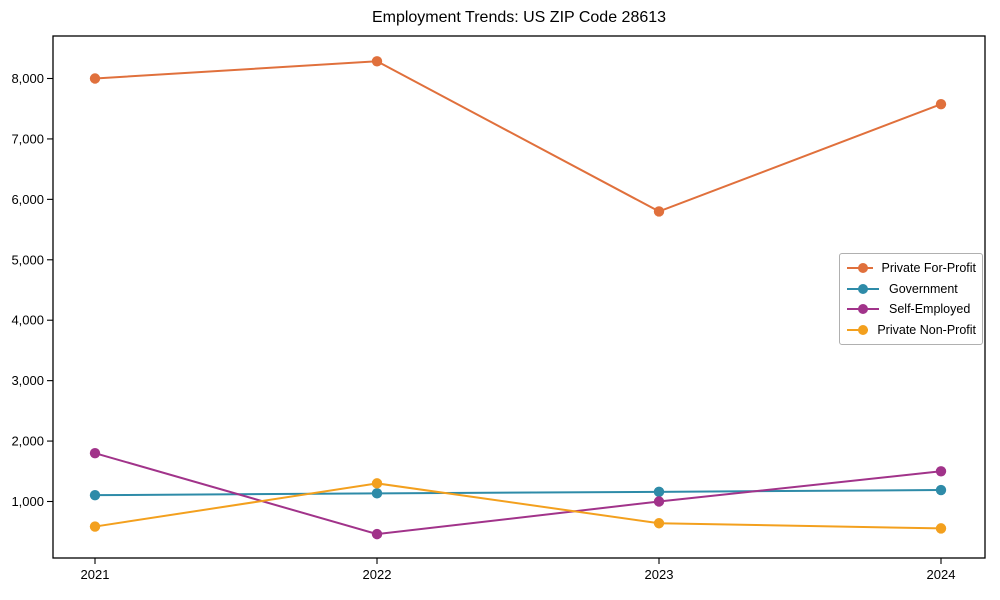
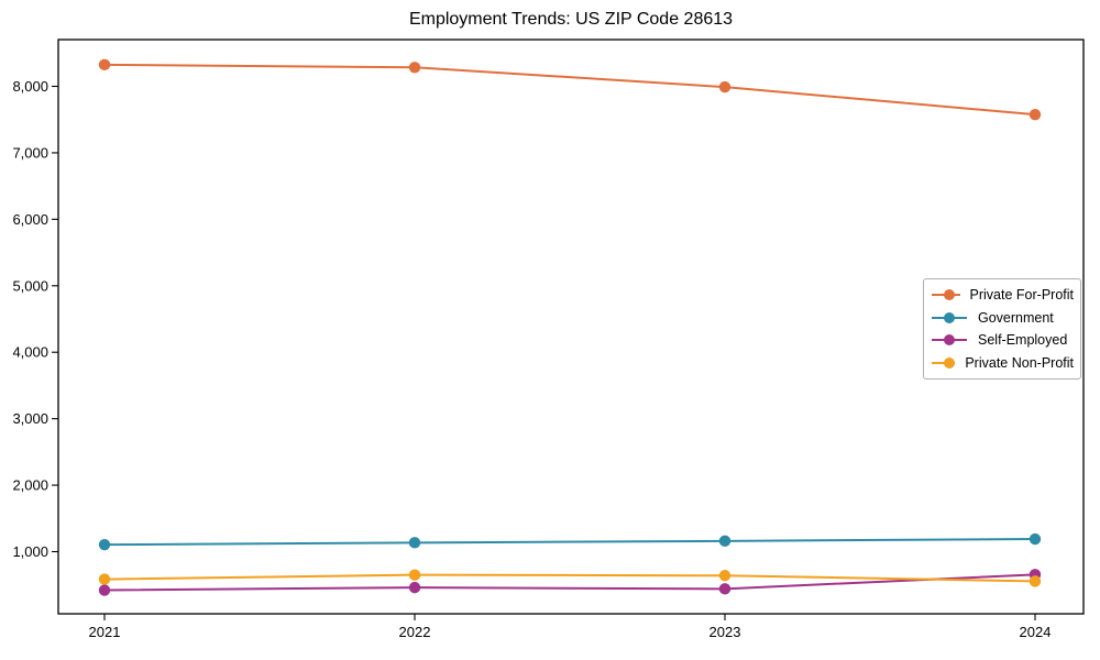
Private For-Profit/2021: 8000 -> 8300
Self-Employed/2021: 1800 -> 400
Private Non-Profit/2022: 1300 -> 600
Private For-Profit/2023: 5800 -> 8000
Self-Employed/2023: 1000 -> 400
Self-Employed/2024: 1500 -> 700
